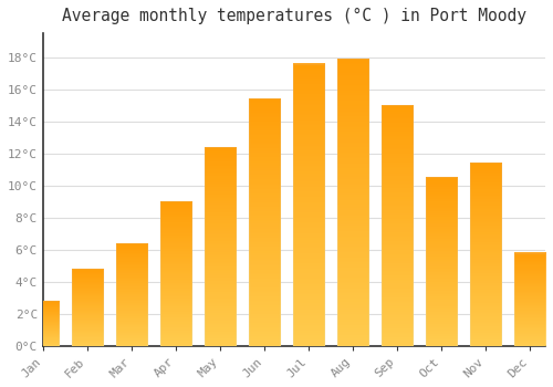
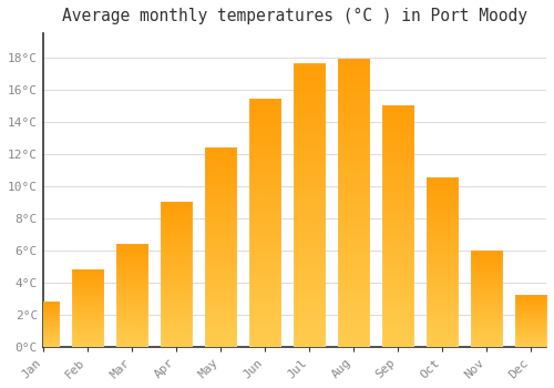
Nov: 11.4°C -> 6.0°C
Dec: 5.8°C -> 3.2°C
